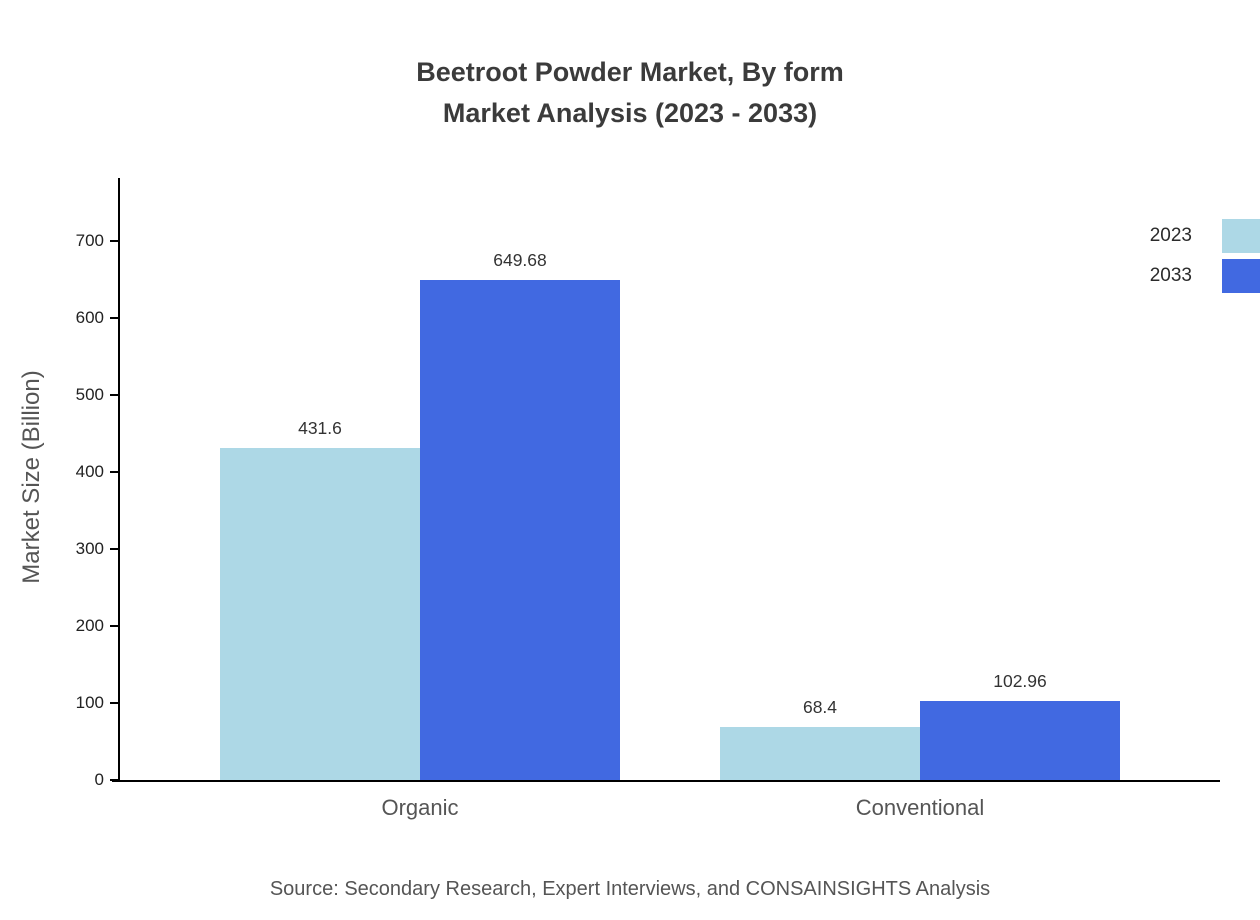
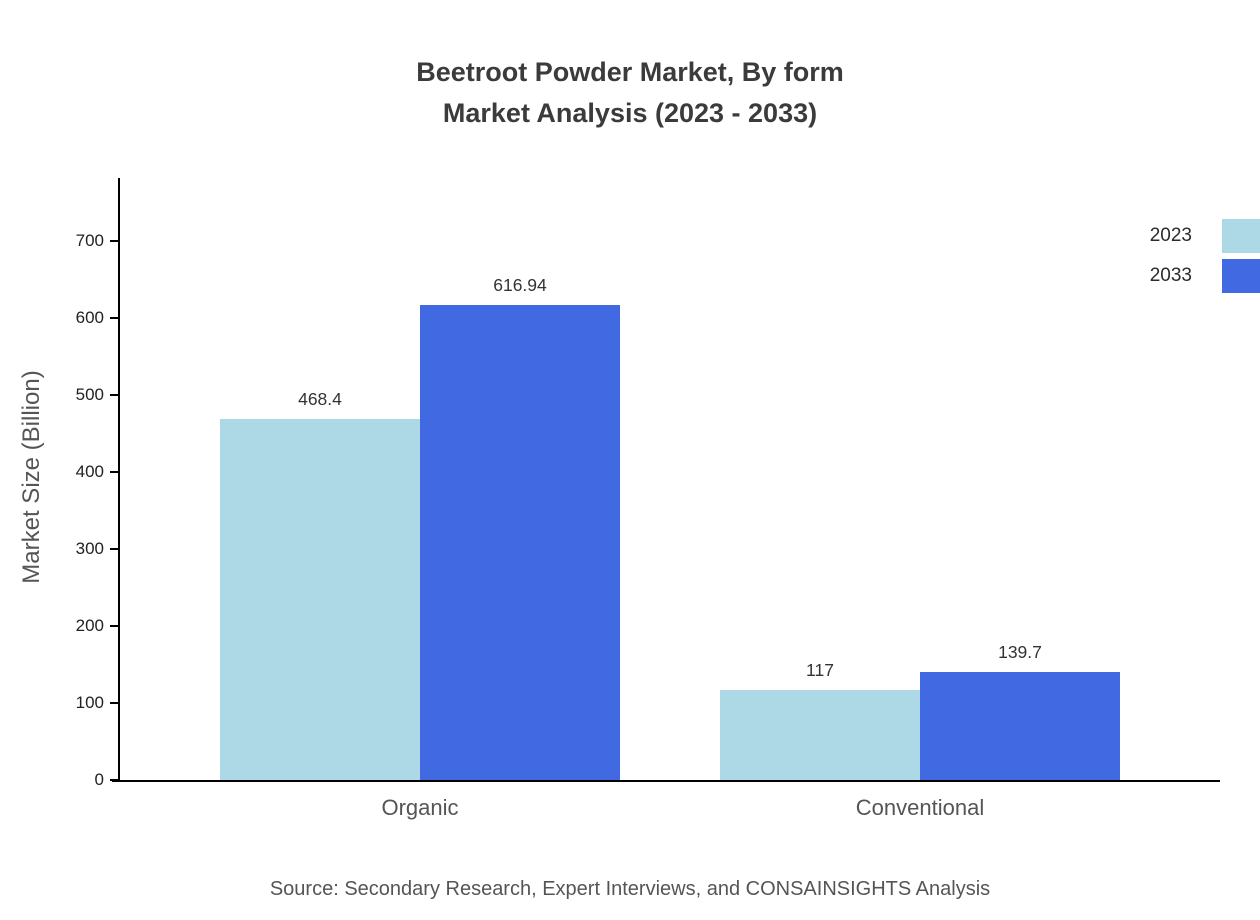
2023/Organic: 431.6 -> 468.4
2033/Organic: 649.68 -> 616.94
2023/Conventional: 68.4 -> 117
2033/Conventional: 102.96 -> 139.7
